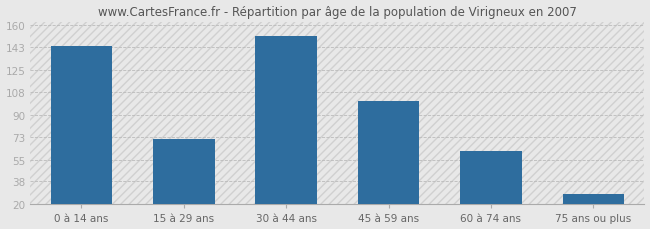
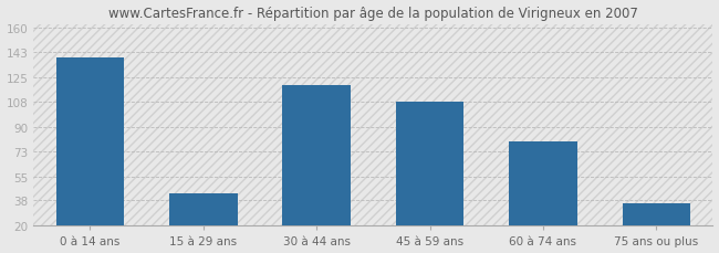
0 à 14 ans: 144 -> 139
15 à 29 ans: 71 -> 43
30 à 44 ans: 152 -> 120
45 à 59 ans: 101 -> 108
60 à 74 ans: 62 -> 80
75 ans ou plus: 28 -> 36
